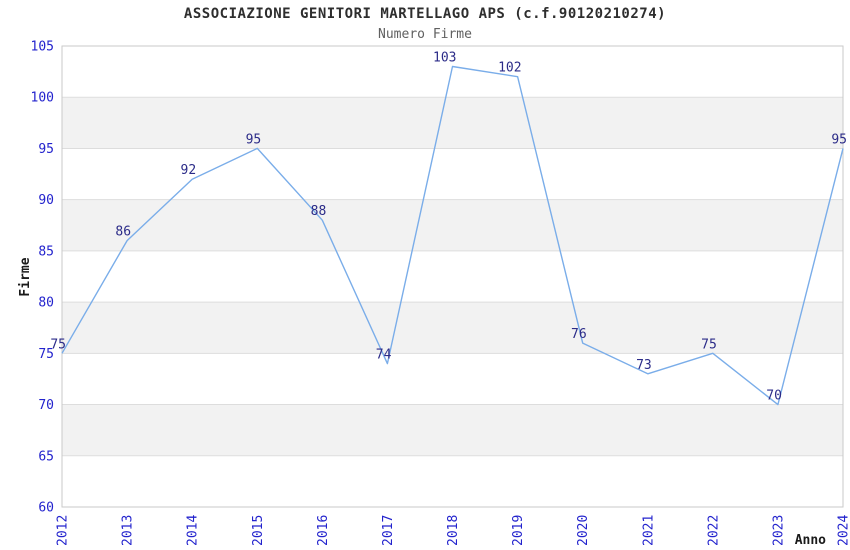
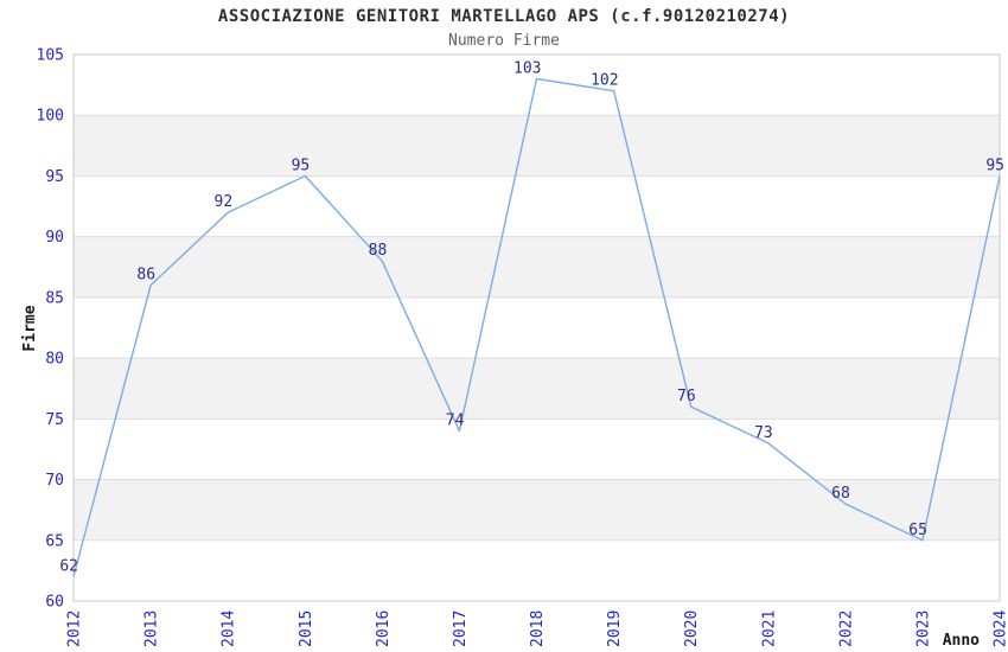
2012: 75 -> 62
2022: 75 -> 68
2023: 70 -> 65
